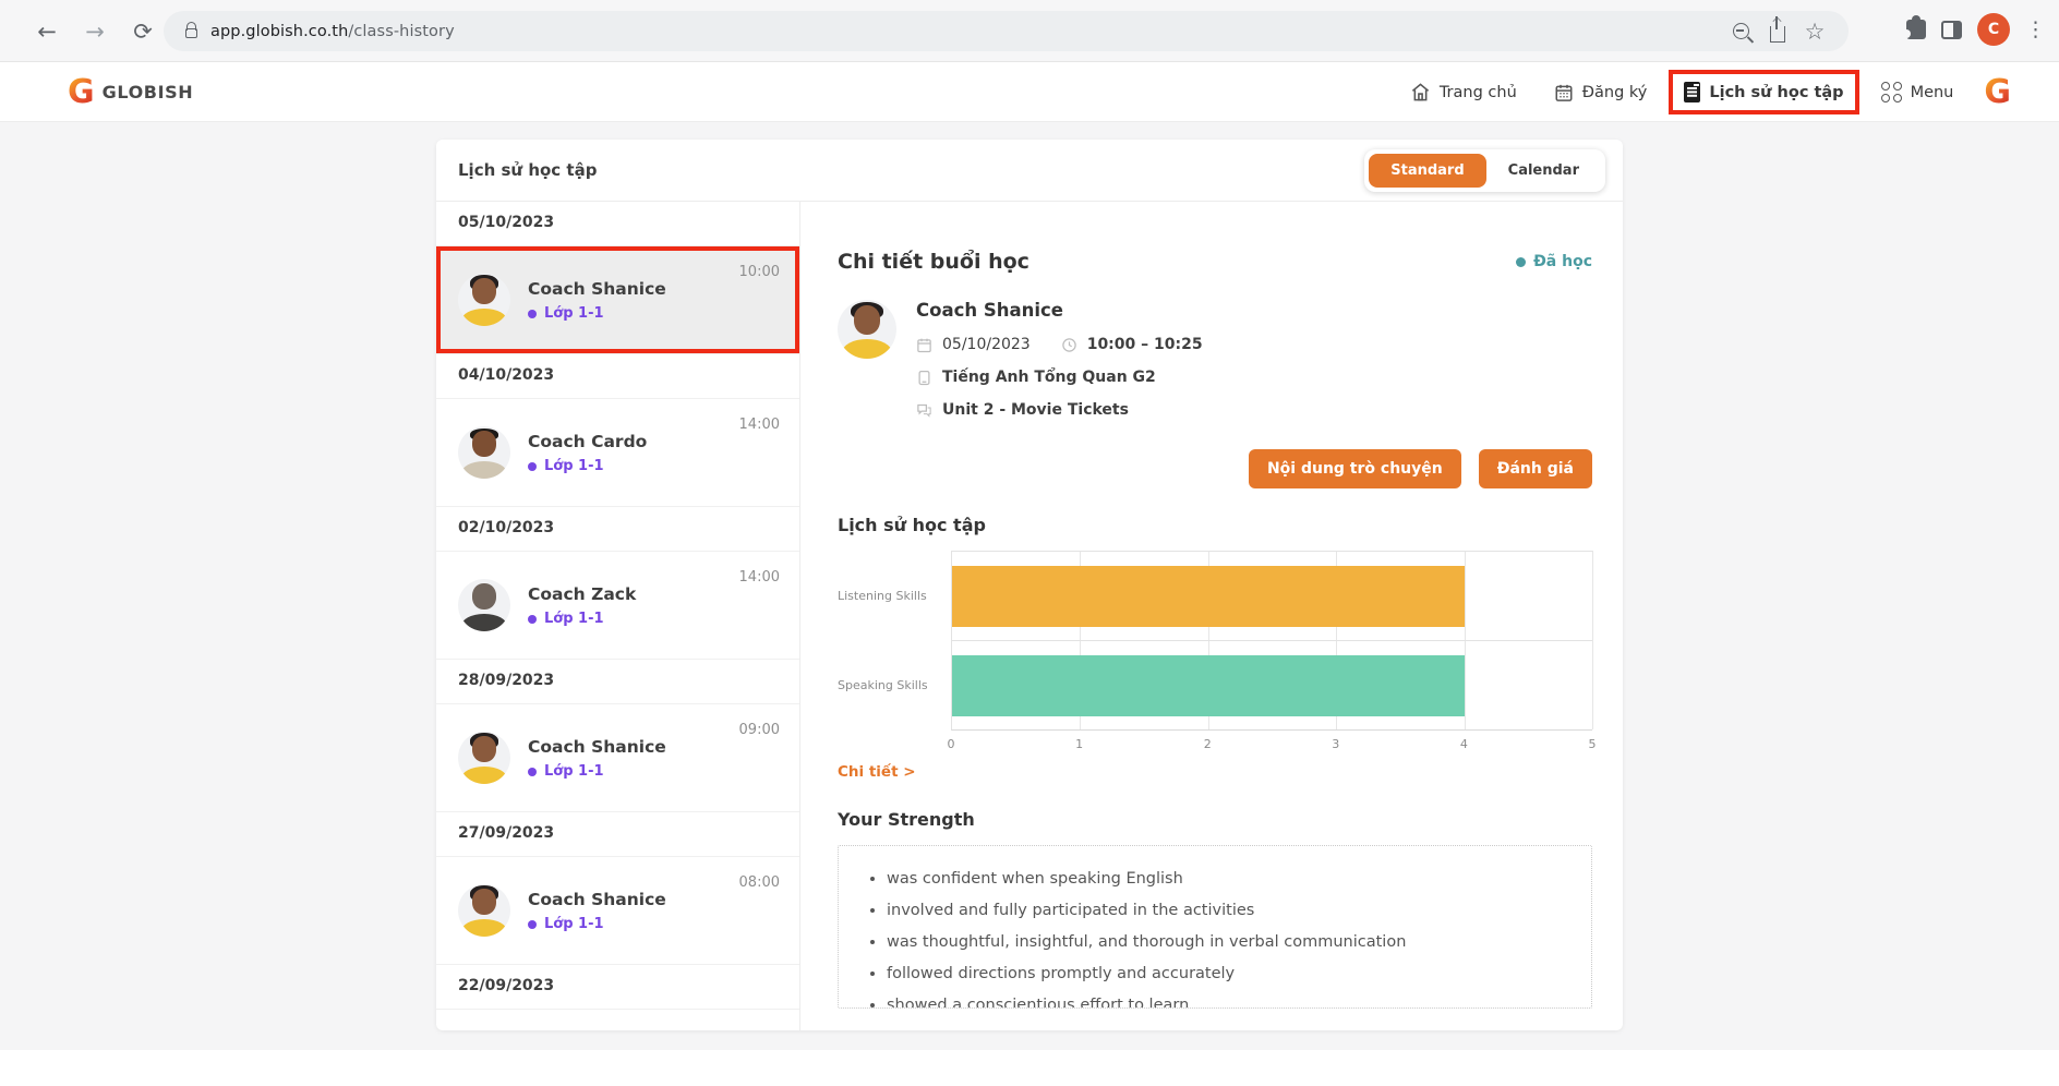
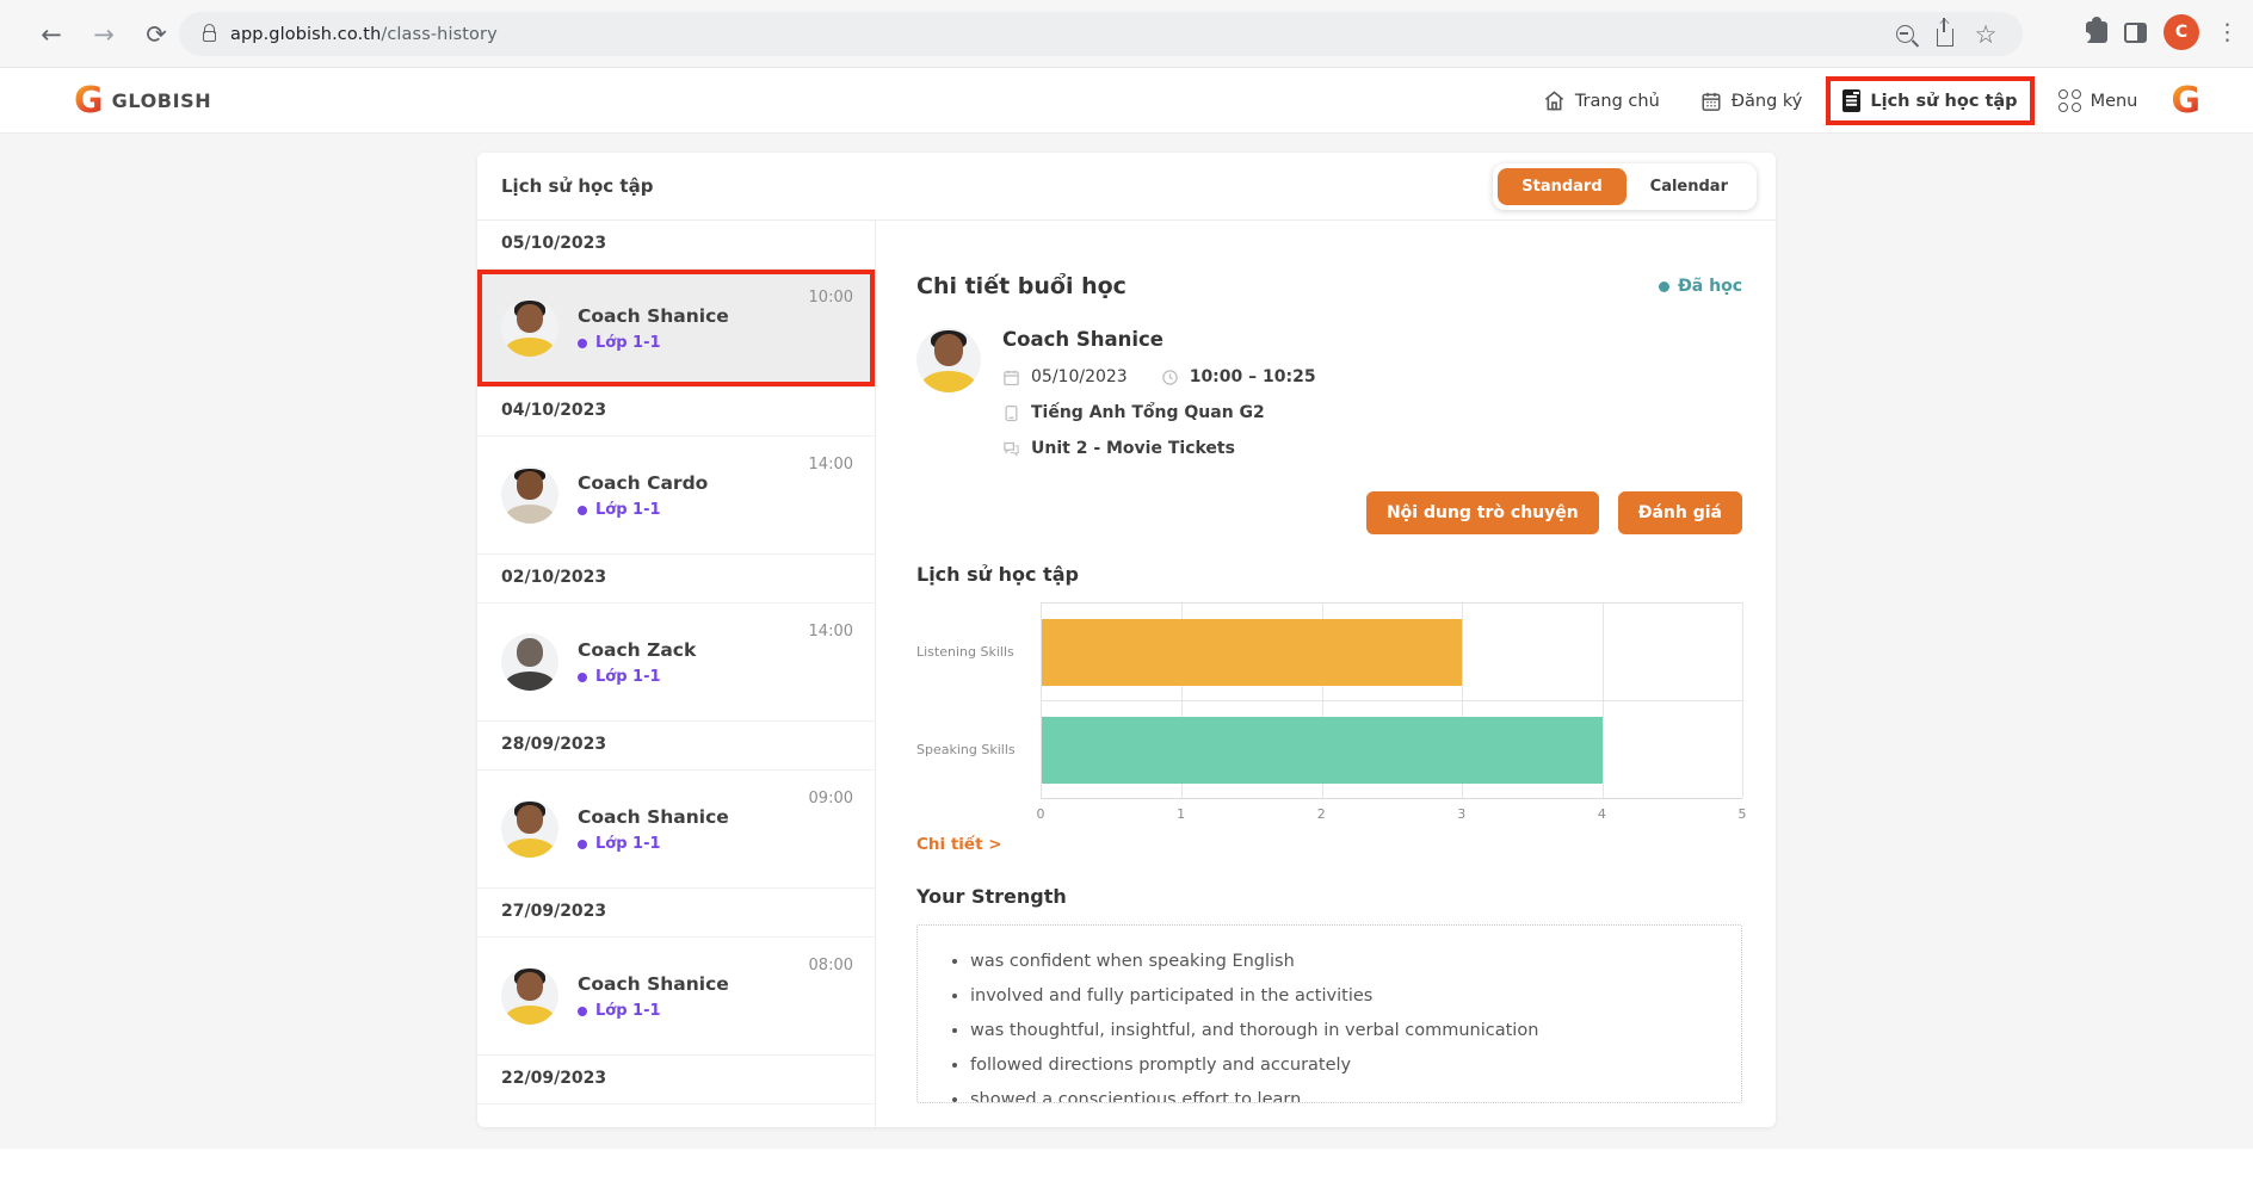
Listening Skills: 4 -> 3
